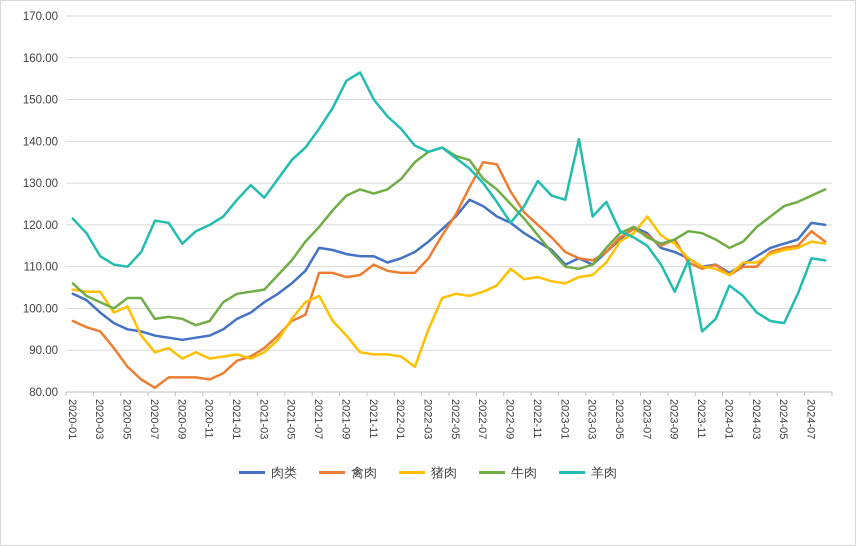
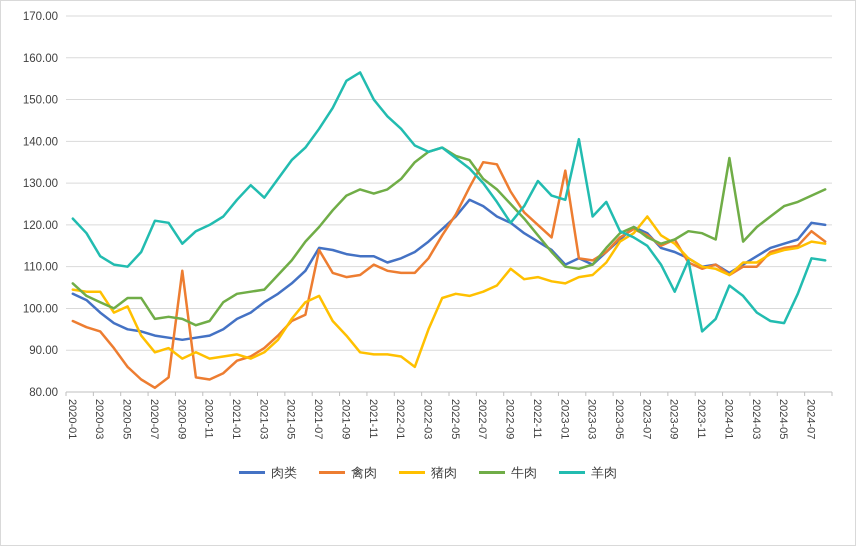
禽肉/2020-09: 84 -> 109
禽肉/2021-07: 108 -> 114
禽肉/2023-01: 114 -> 133
牛肉/2024-01: 114 -> 136
